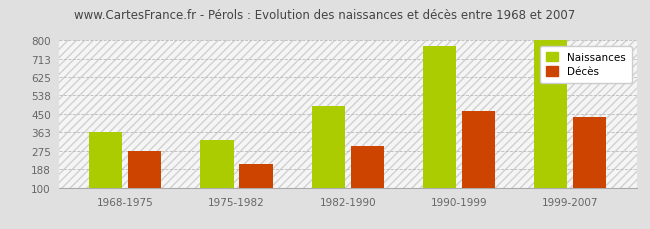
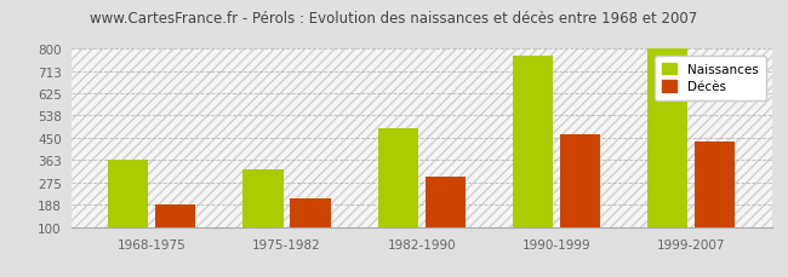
Décès/1968-1975: 275 -> 188
